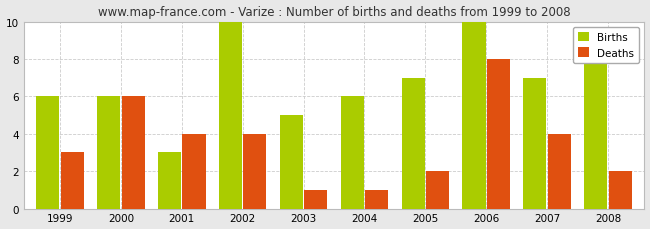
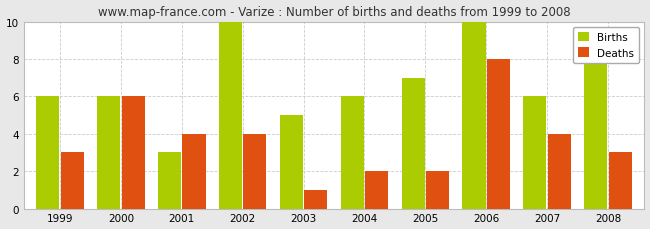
Deaths/2004: 1 -> 2
Births/2007: 7 -> 6
Deaths/2008: 2 -> 3
